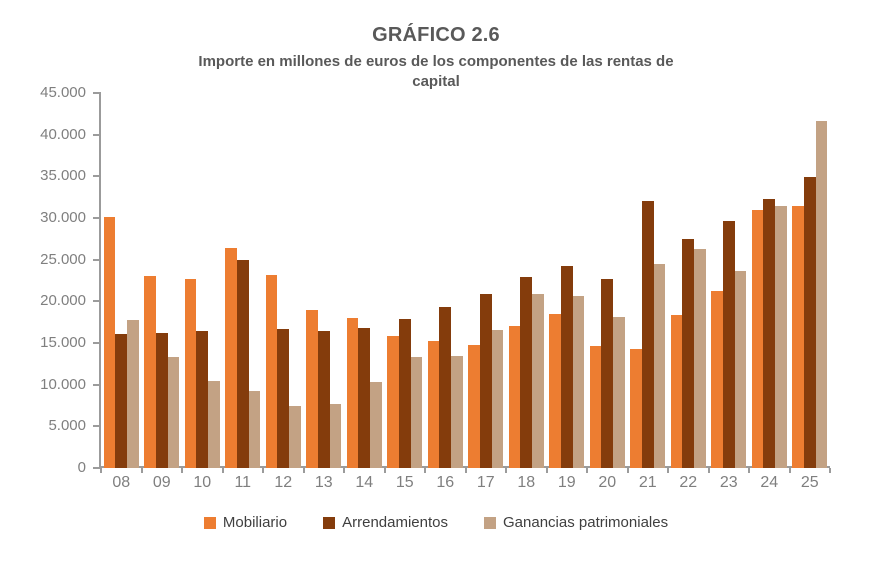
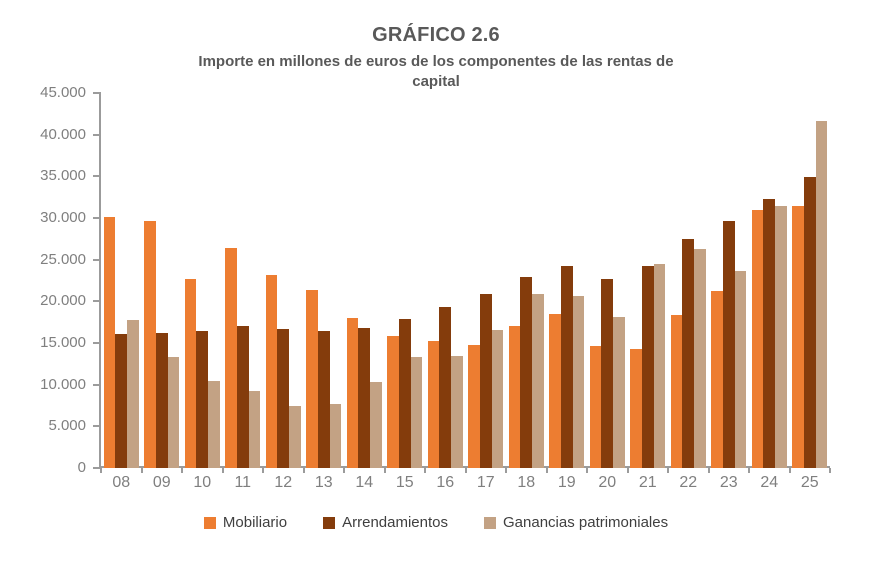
Mobiliario/09: 23000 -> 30000
Arrendamientos/11: 25000 -> 17000
Mobiliario/13: 19000 -> 21000
Arrendamientos/21: 32000 -> 24000
